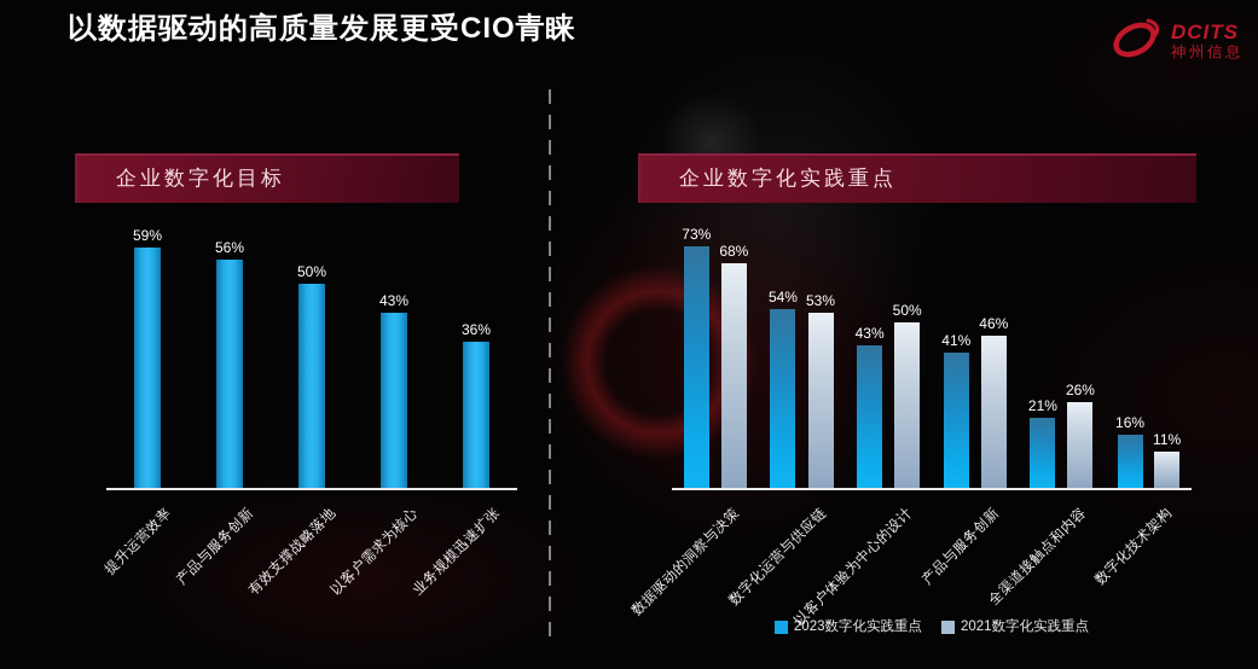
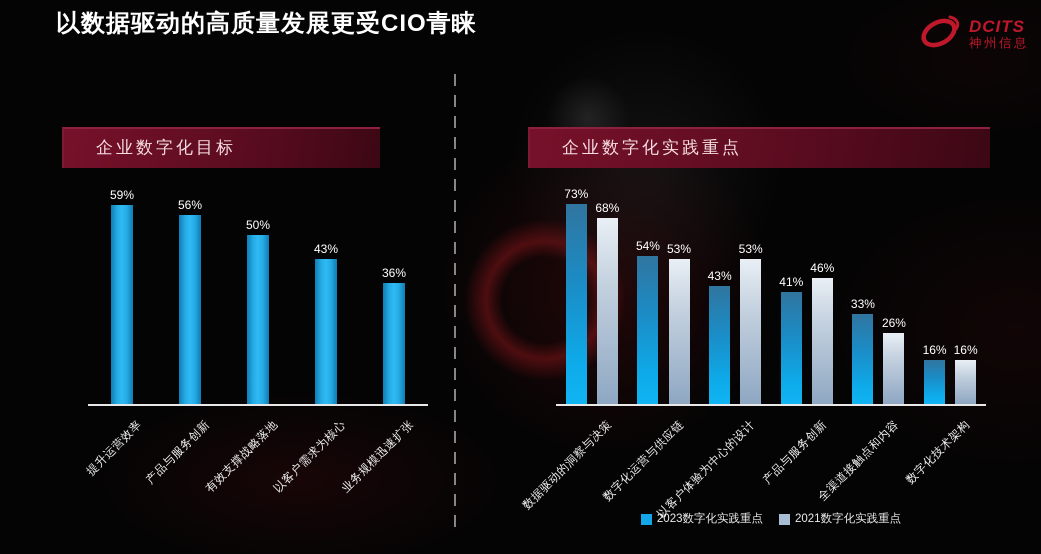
企业数字化实践重点/2021数字化实践重点/以客户体验为中心的设计: 50% -> 53%
企业数字化实践重点/2023数字化实践重点/全渠道接触点和内容: 21% -> 33%
企业数字化实践重点/2021数字化实践重点/数字化技术架构: 11% -> 16%
